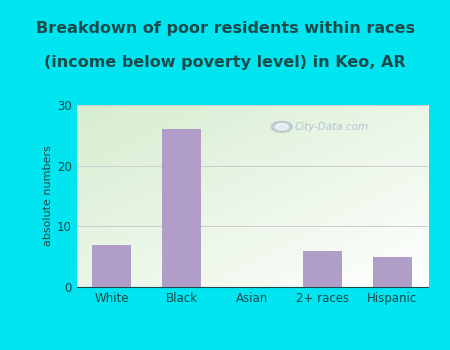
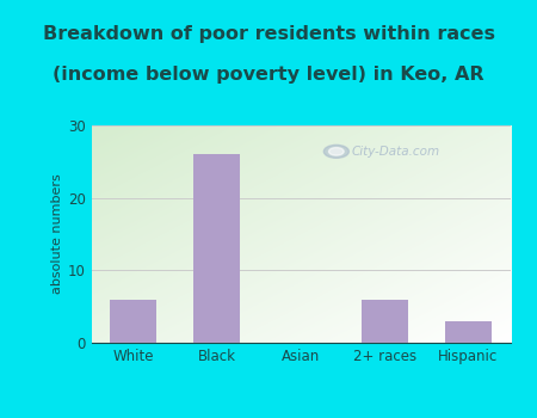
White: 7 -> 6
Hispanic: 5 -> 3
